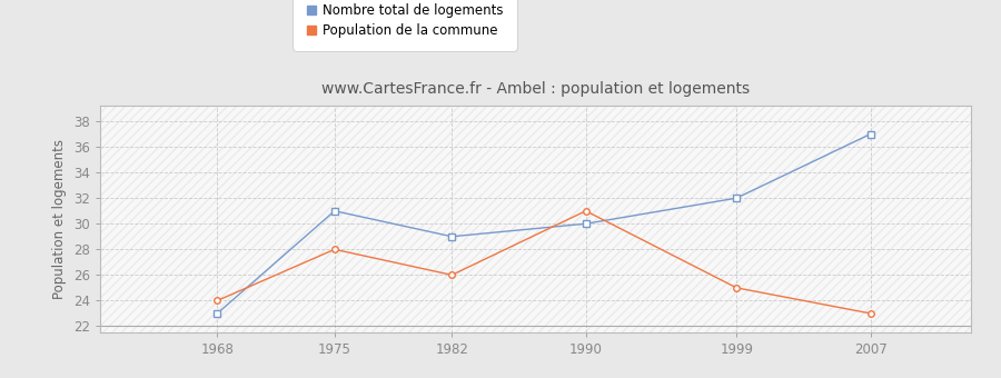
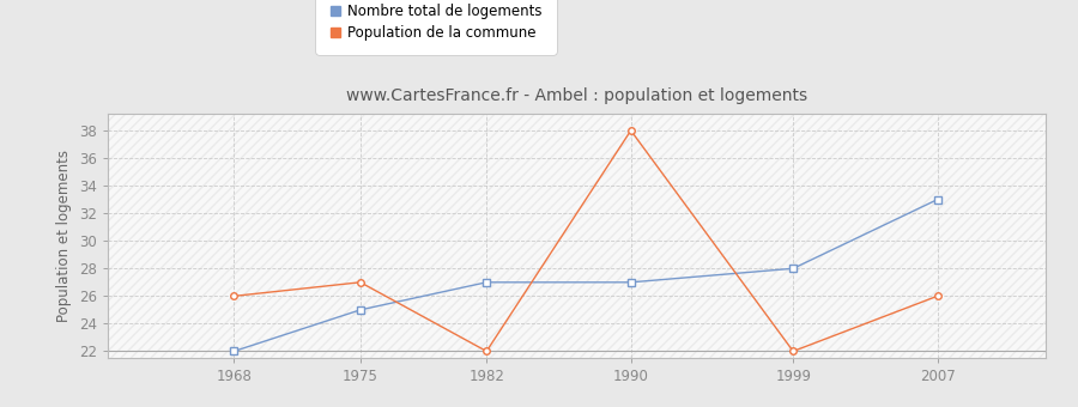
Nombre total de logements/1968: 23 -> 22
Population de la commune/1968: 24 -> 26
Nombre total de logements/1975: 31 -> 25
Population de la commune/1975: 28 -> 27
Nombre total de logements/1982: 29 -> 27
Population de la commune/1982: 26 -> 22
Nombre total de logements/1990: 30 -> 27
Population de la commune/1990: 31 -> 38
Nombre total de logements/1999: 32 -> 28
Population de la commune/1999: 25 -> 22
Nombre total de logements/2007: 37 -> 33
Population de la commune/2007: 23 -> 26
